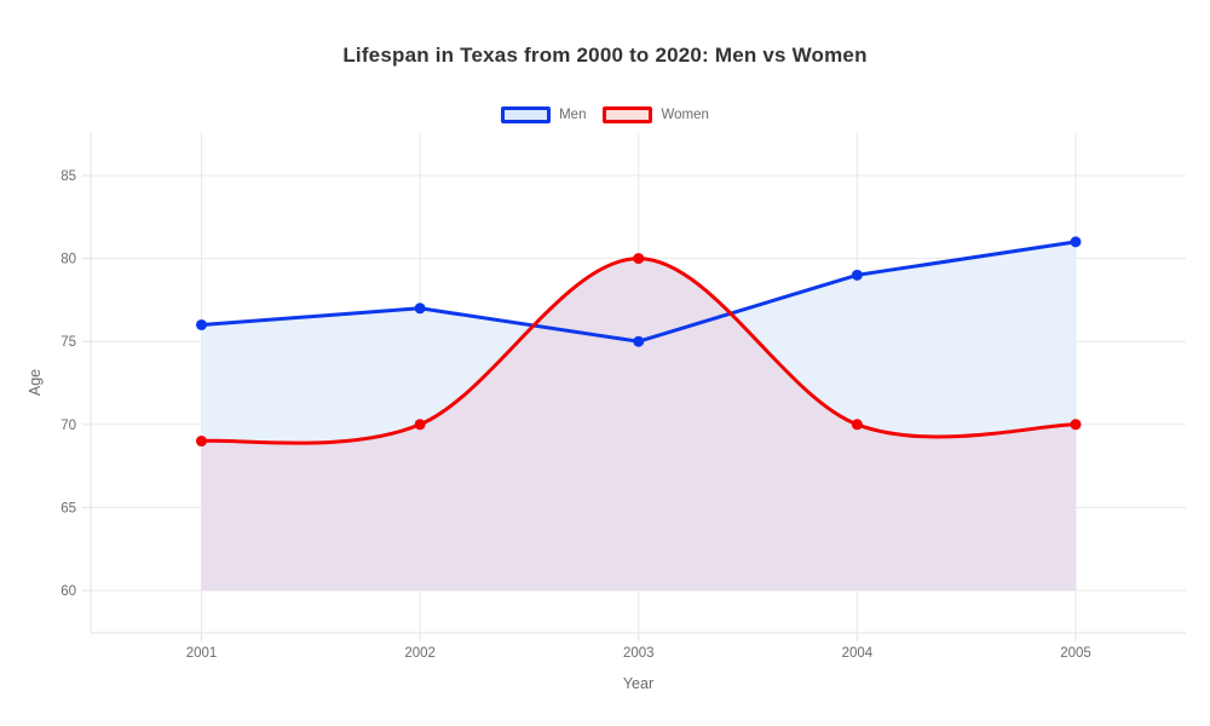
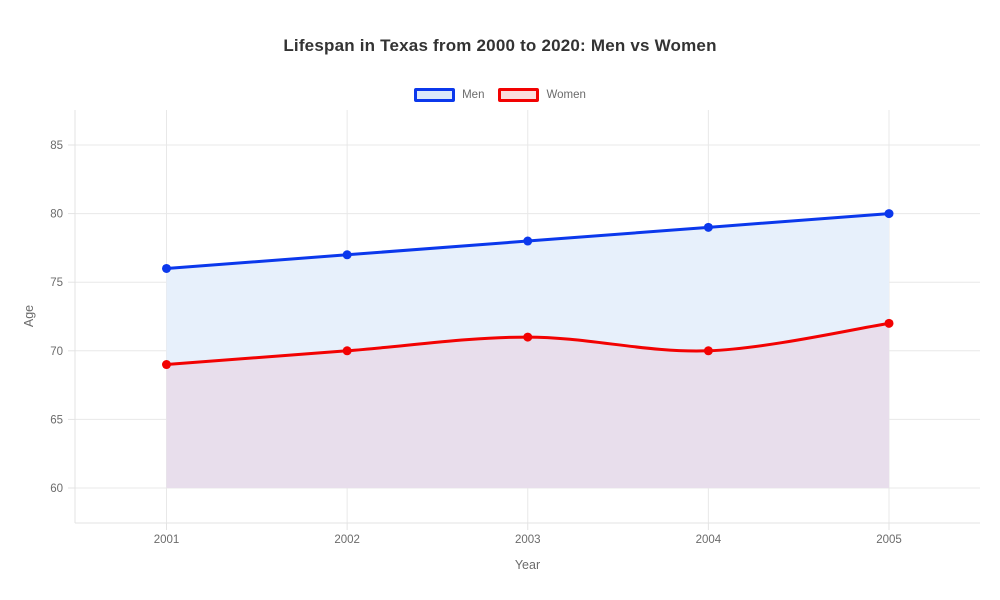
Men/2003: 75 -> 78
Women/2003: 80 -> 71
Men/2005: 81 -> 80
Women/2005: 70 -> 72
